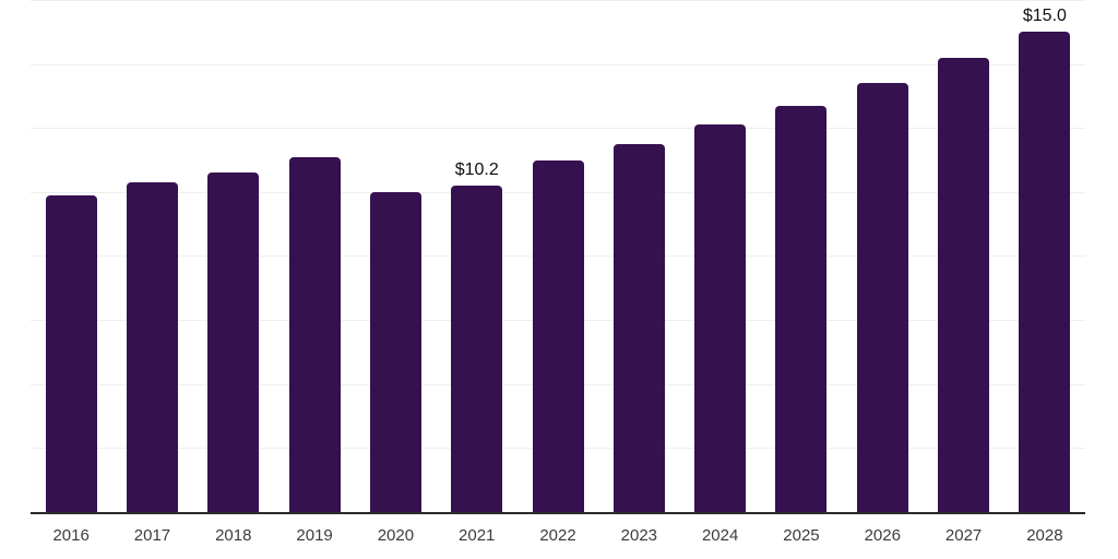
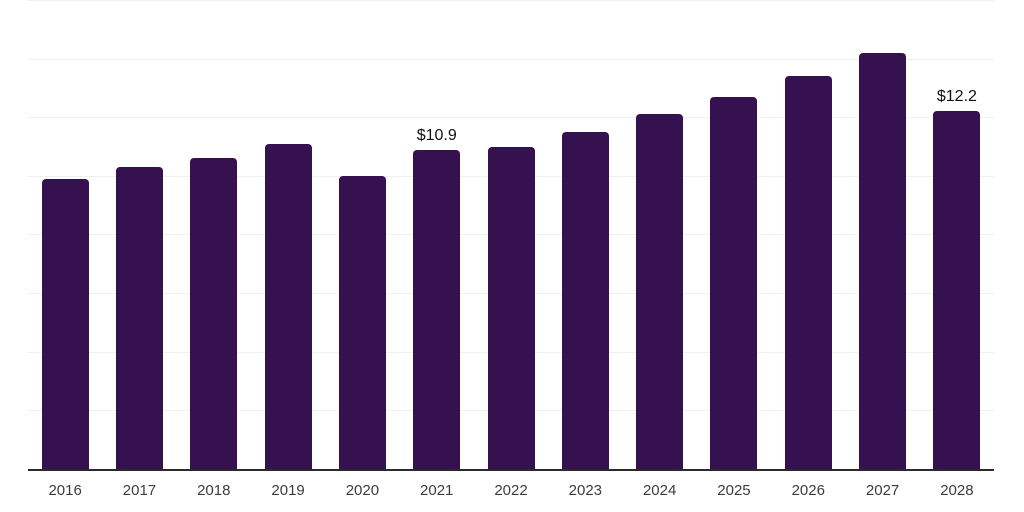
2021: $10.2 -> $10.9
2028: $15.0 -> $12.2
